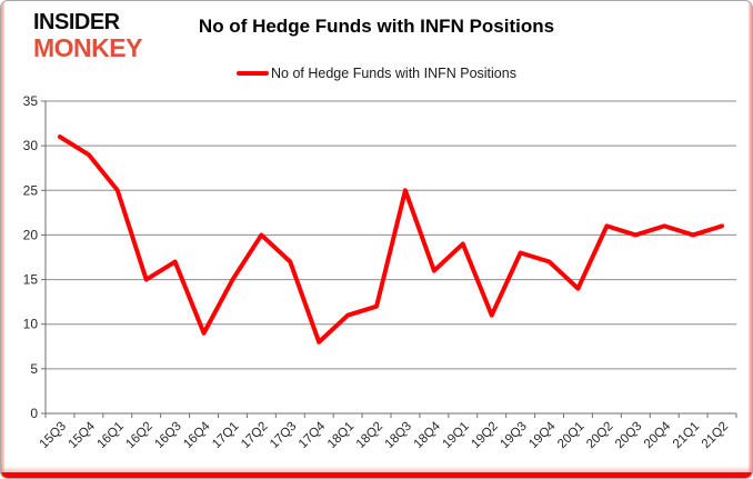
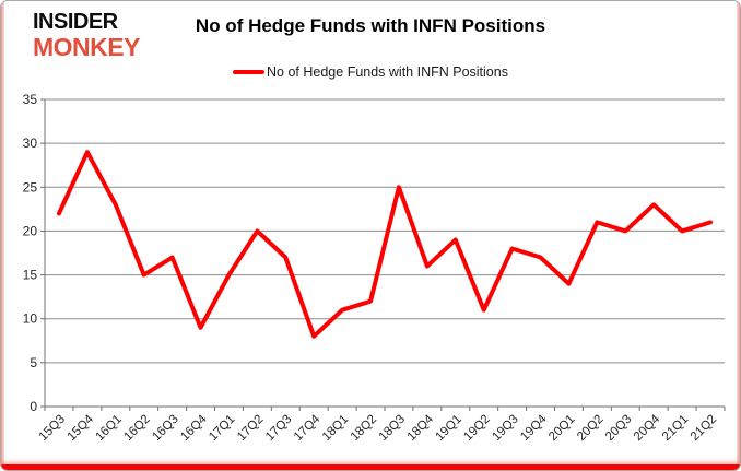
15Q3: 31 -> 22
16Q1: 25 -> 23
20Q4: 21 -> 23
